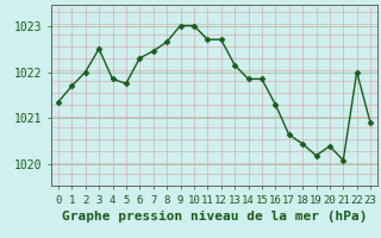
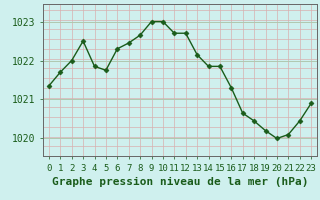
20: 1020.40 -> 1020.00
22: 1022.00 -> 1020.45
